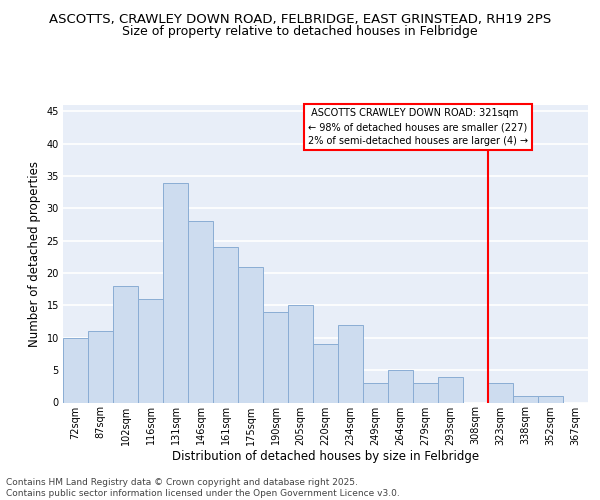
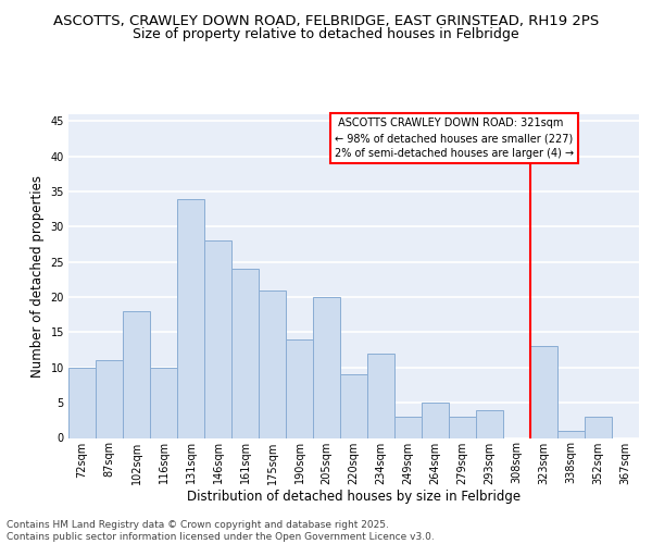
116sqm: 16 -> 10
205sqm: 15 -> 20
323sqm: 3 -> 13
352sqm: 1 -> 3
